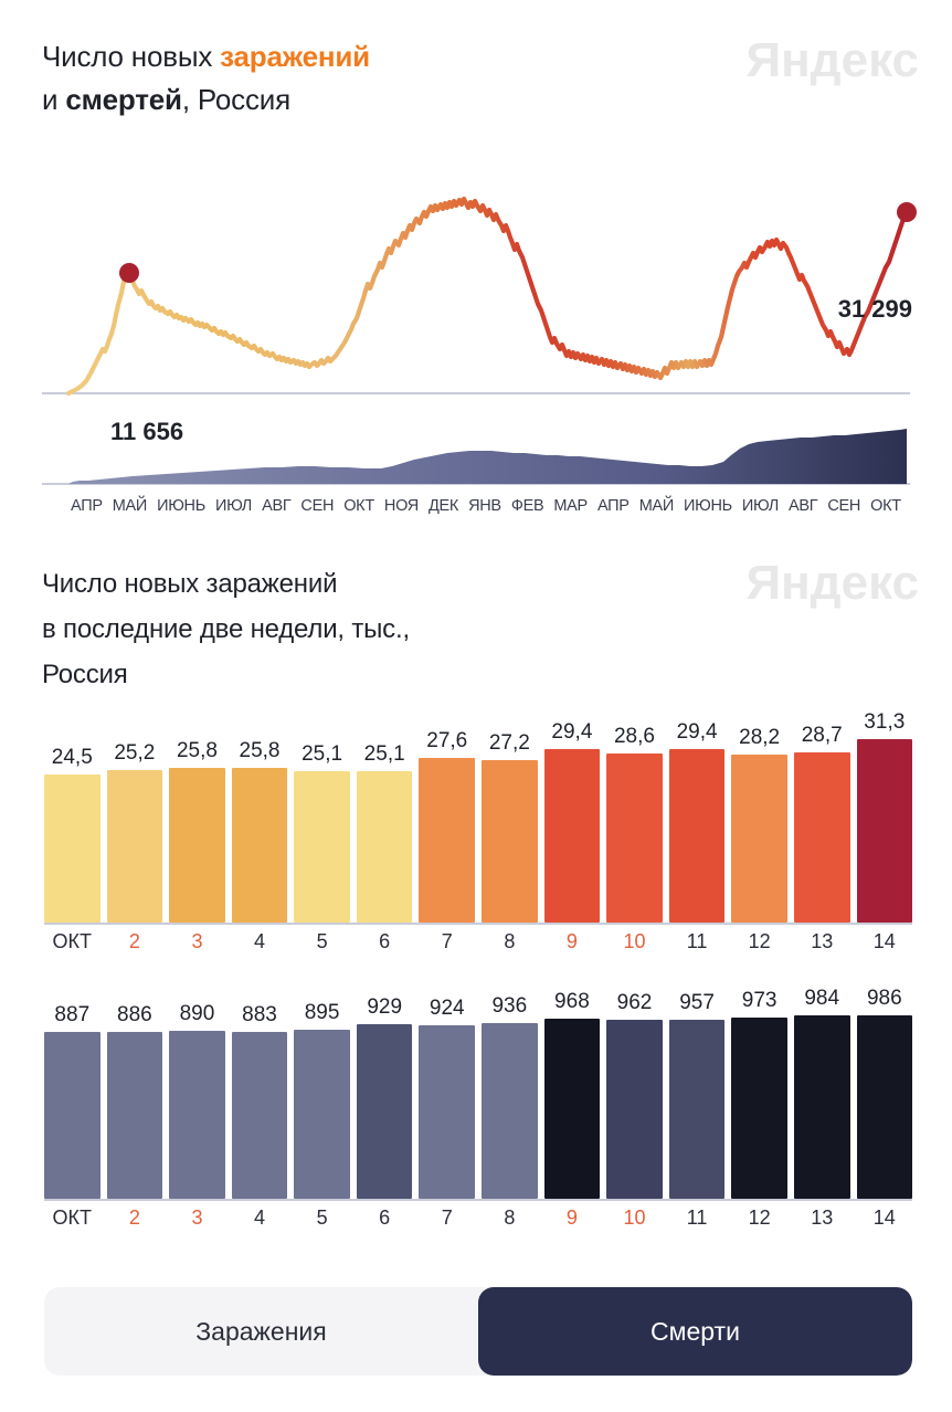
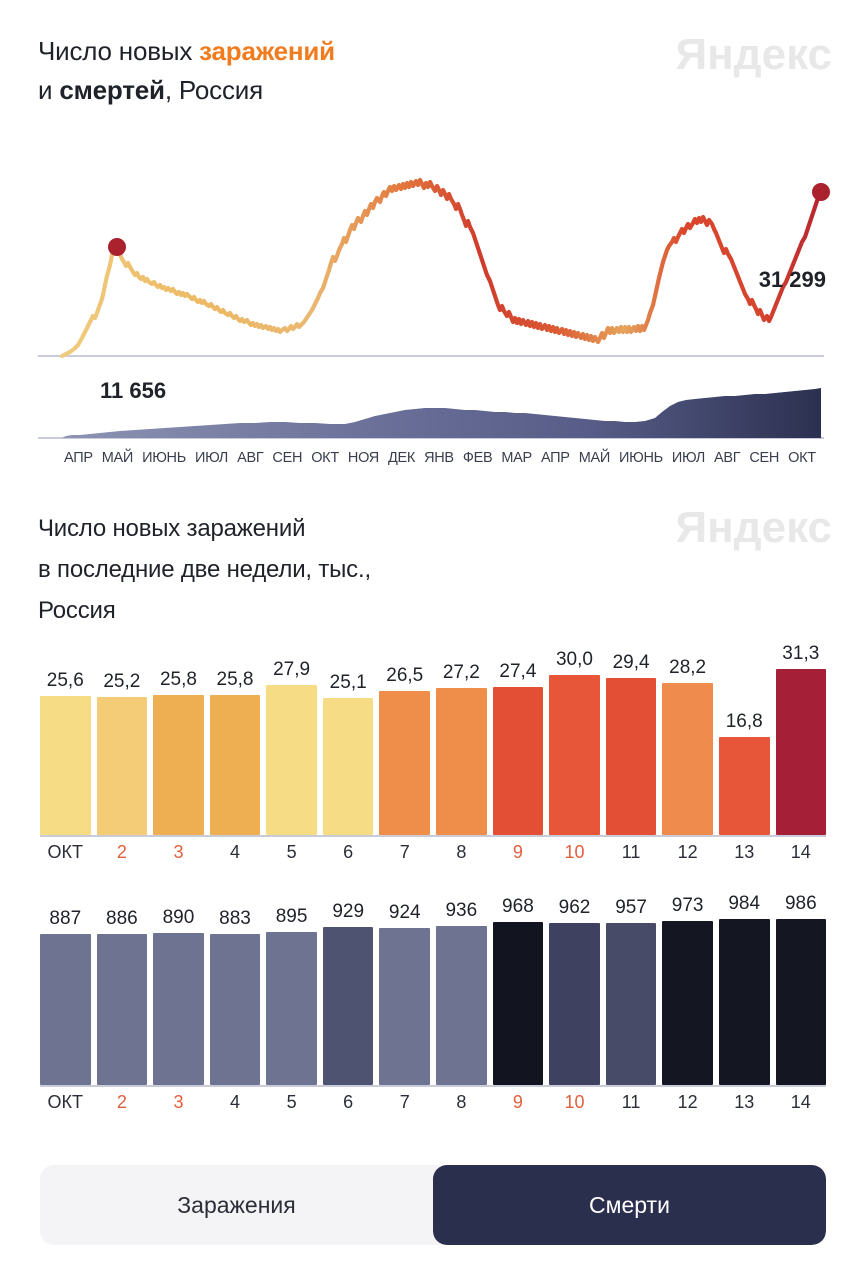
Число новых заражений в последние две недели, тыс., Россия/ОКТ: 24,5 -> 25,6
Число новых заражений в последние две недели, тыс., Россия/5: 25,1 -> 27,9
Число новых заражений в последние две недели, тыс., Россия/7: 27,6 -> 26,5
Число новых заражений в последние две недели, тыс., Россия/9: 29,4 -> 27,4
Число новых заражений в последние две недели, тыс., Россия/10: 28,6 -> 30,0
Число новых заражений в последние две недели, тыс., Россия/13: 28,7 -> 16,8
